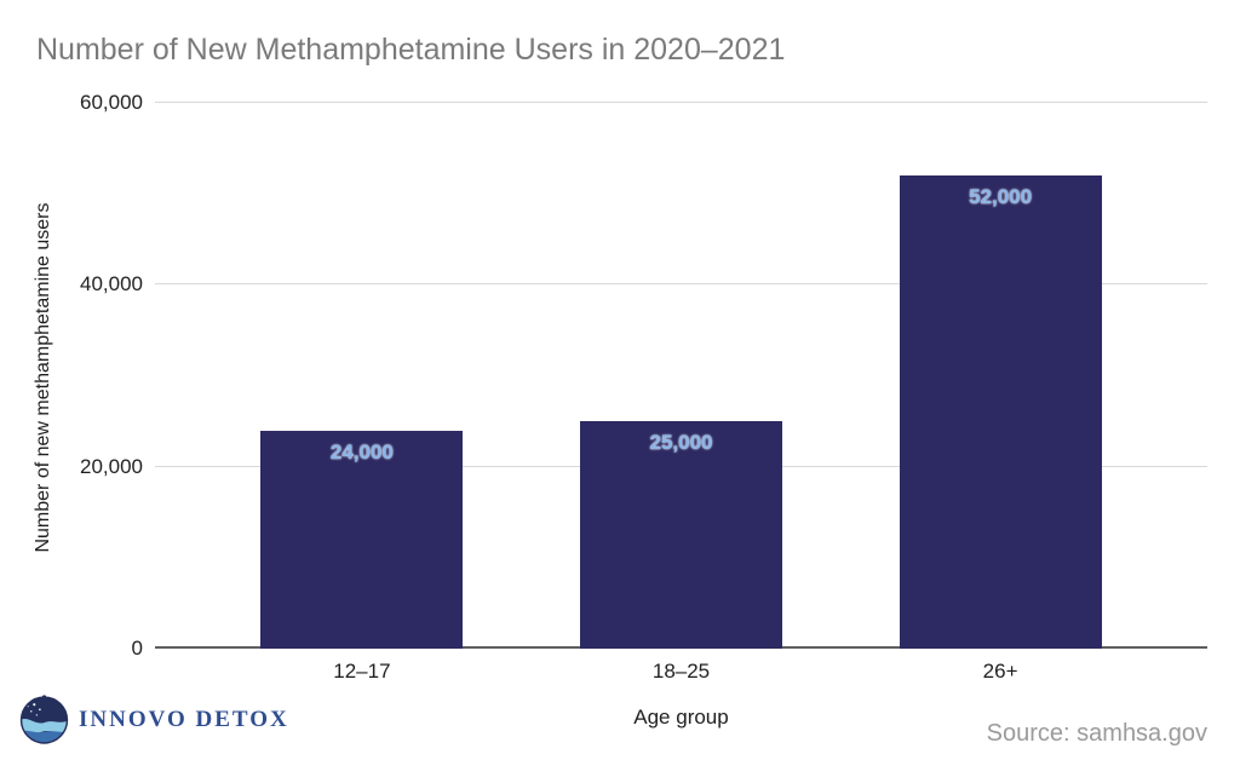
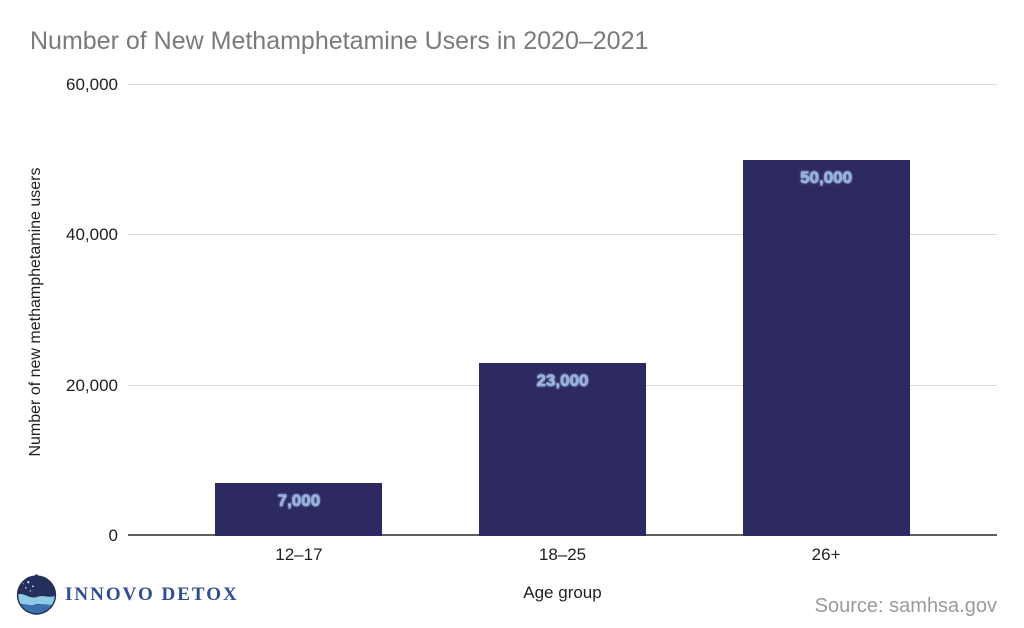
12–17: 24,000 -> 7,000
18–25: 25,000 -> 23,000
26+: 52,000 -> 50,000
